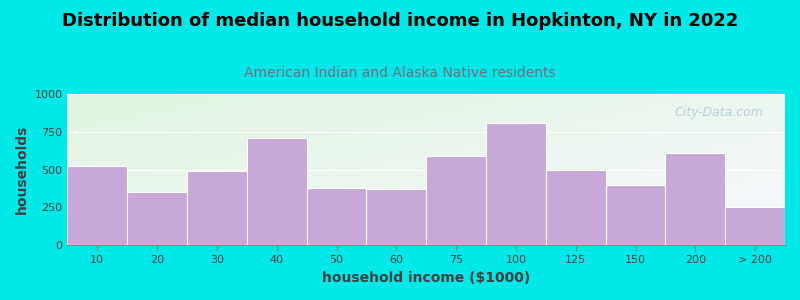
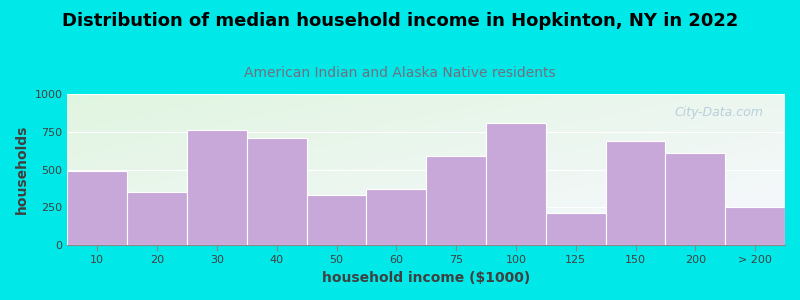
10: 520 -> 490
30: 490 -> 760
50: 380 -> 330
125: 500 -> 210
150: 400 -> 690
